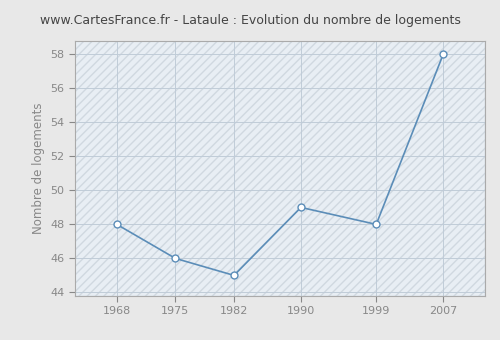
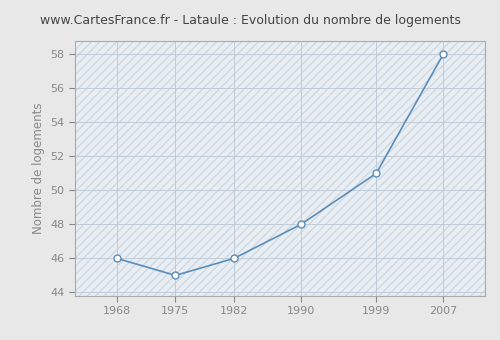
1968: 48 -> 46
1975: 46 -> 45
1982: 45 -> 46
1990: 49 -> 48
1999: 48 -> 51
